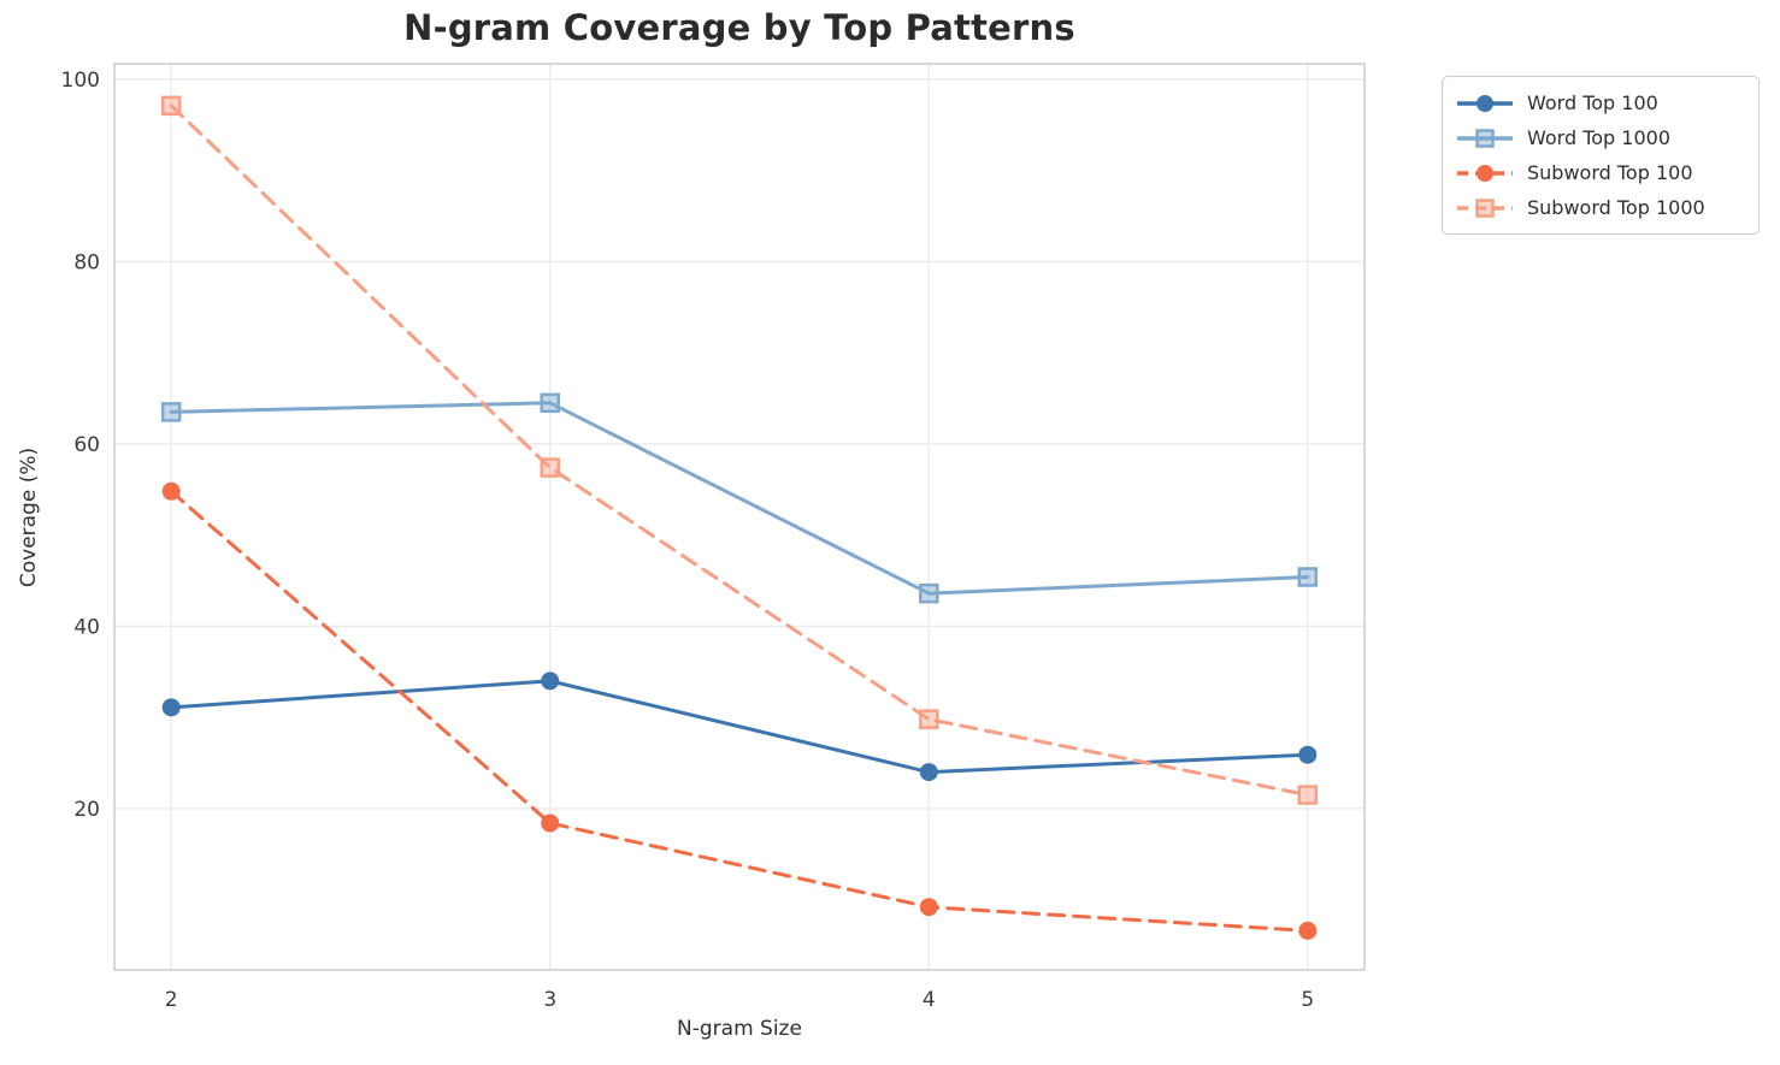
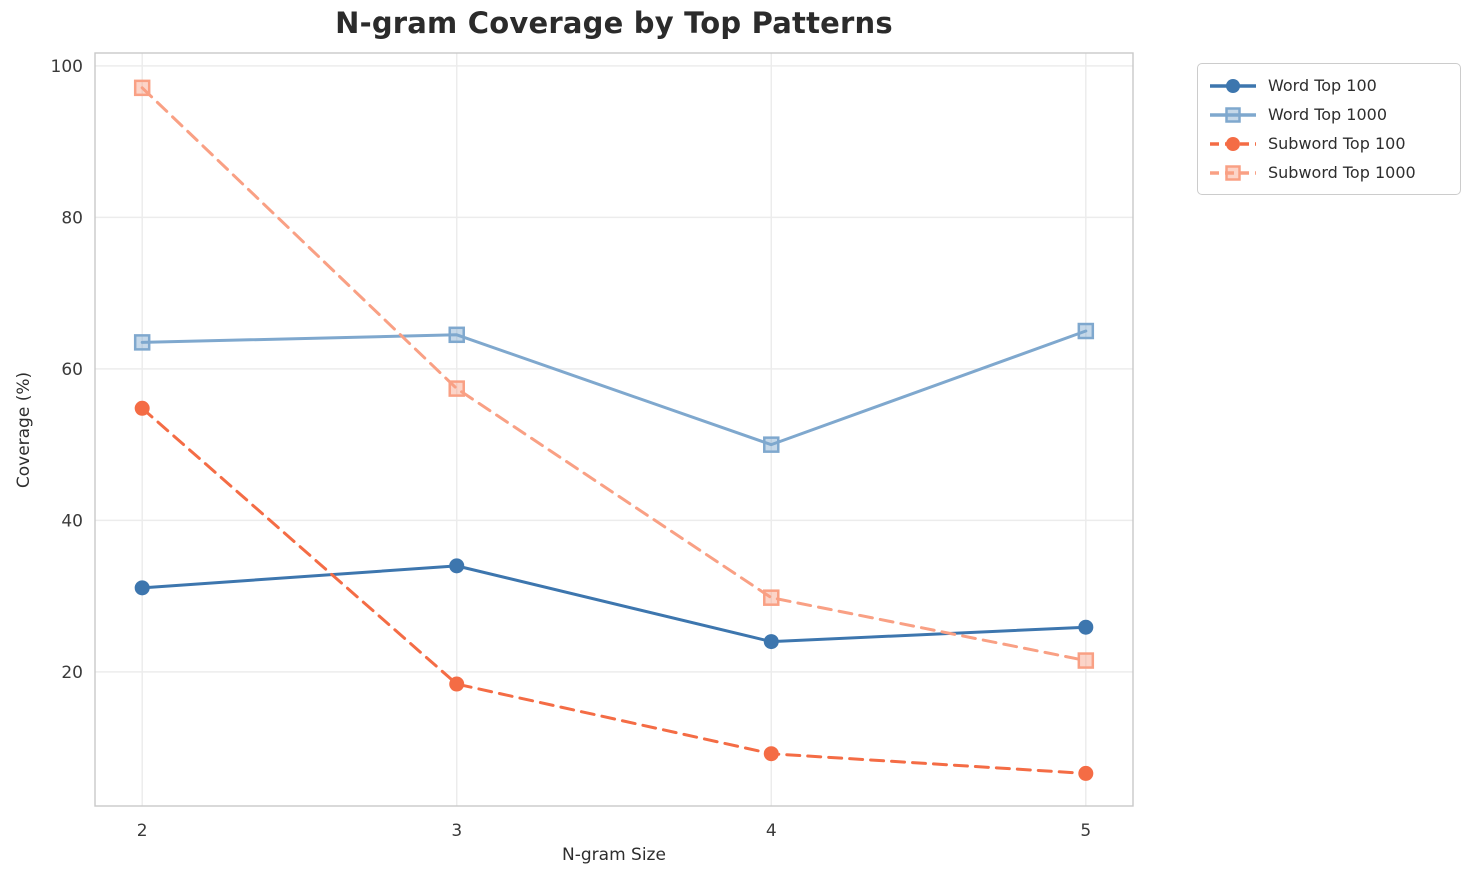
Word Top 1000/4: 44 -> 50
Word Top 1000/5: 45 -> 65
